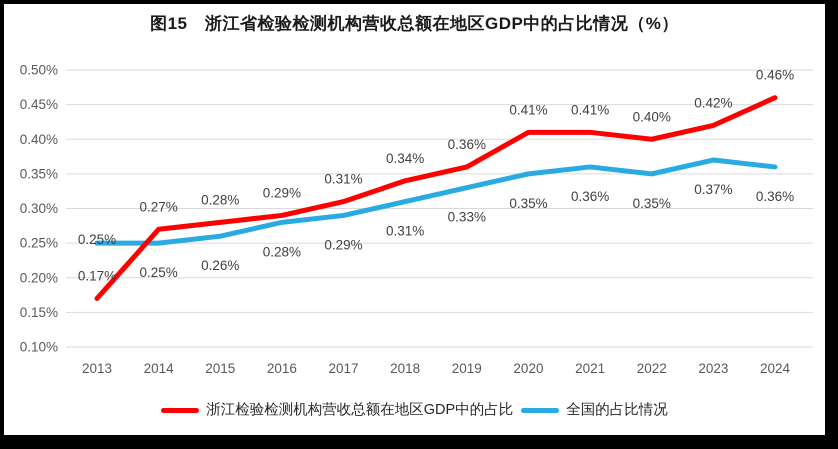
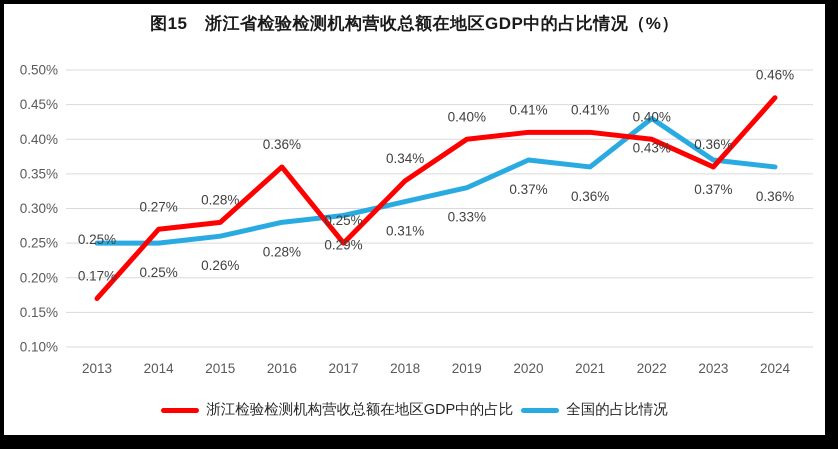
浙江检验检测机构营收总额在地区GDP中的占比/2016: 0.29% -> 0.36%
浙江检验检测机构营收总额在地区GDP中的占比/2017: 0.31% -> 0.25%
浙江检验检测机构营收总额在地区GDP中的占比/2019: 0.36% -> 0.40%
全国的占比情况/2020: 0.35% -> 0.37%
全国的占比情况/2022: 0.35% -> 0.43%
浙江检验检测机构营收总额在地区GDP中的占比/2023: 0.42% -> 0.36%
